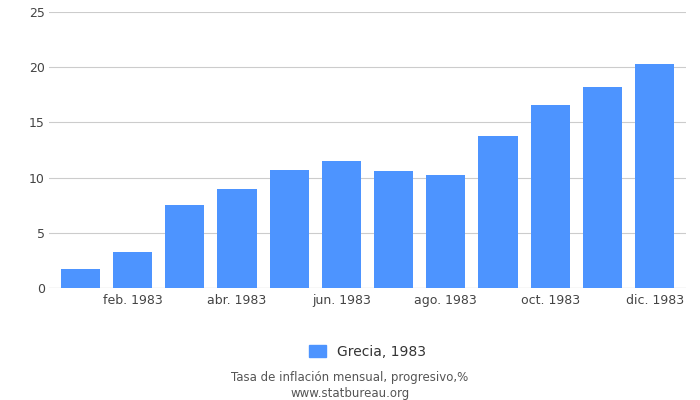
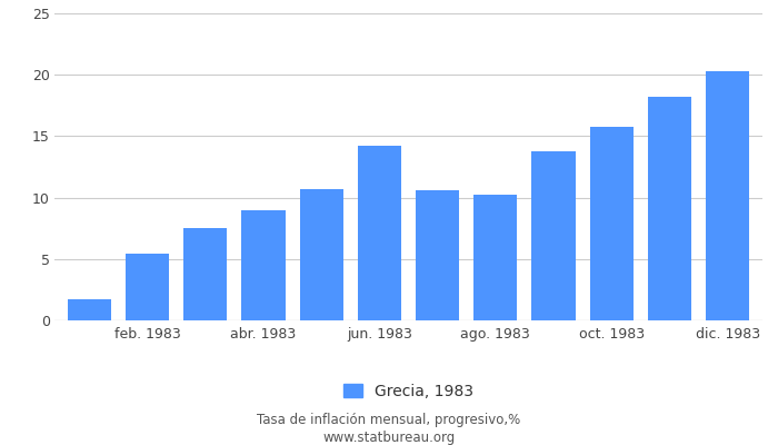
feb. 1983: 3.3 -> 5.4
jun. 1983: 11.5 -> 14.2
oct. 1983: 16.6 -> 15.8
